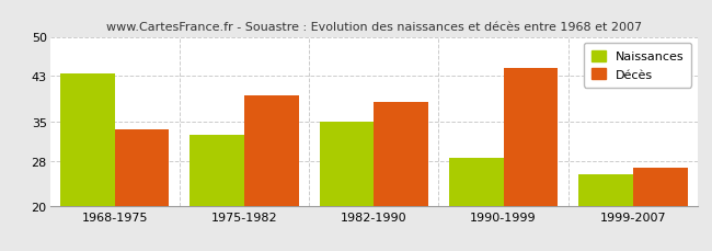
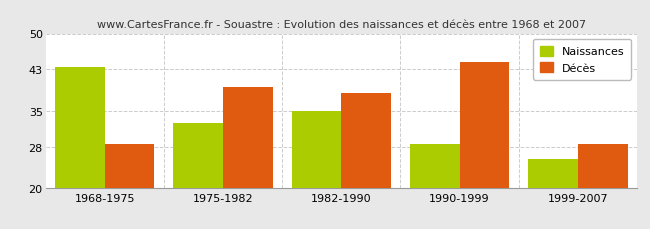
Décès/1968-1975: 33.6 -> 28.5
Décès/1999-2007: 26.8 -> 28.5
